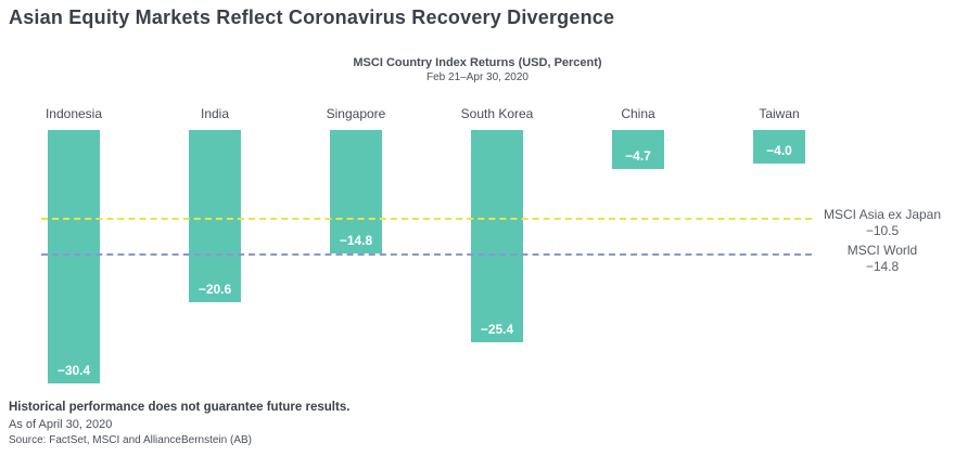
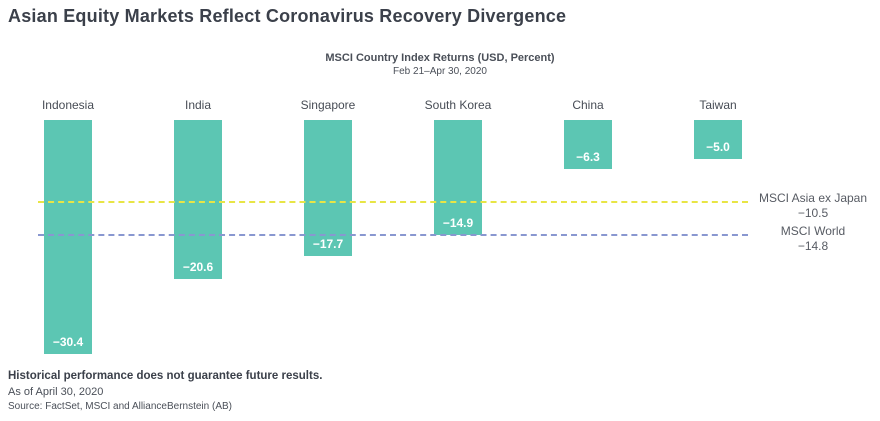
Singapore: −14.8 -> −17.7
South Korea: −25.4 -> −14.9
China: −4.7 -> −6.3
Taiwan: −4.0 -> −5.0
